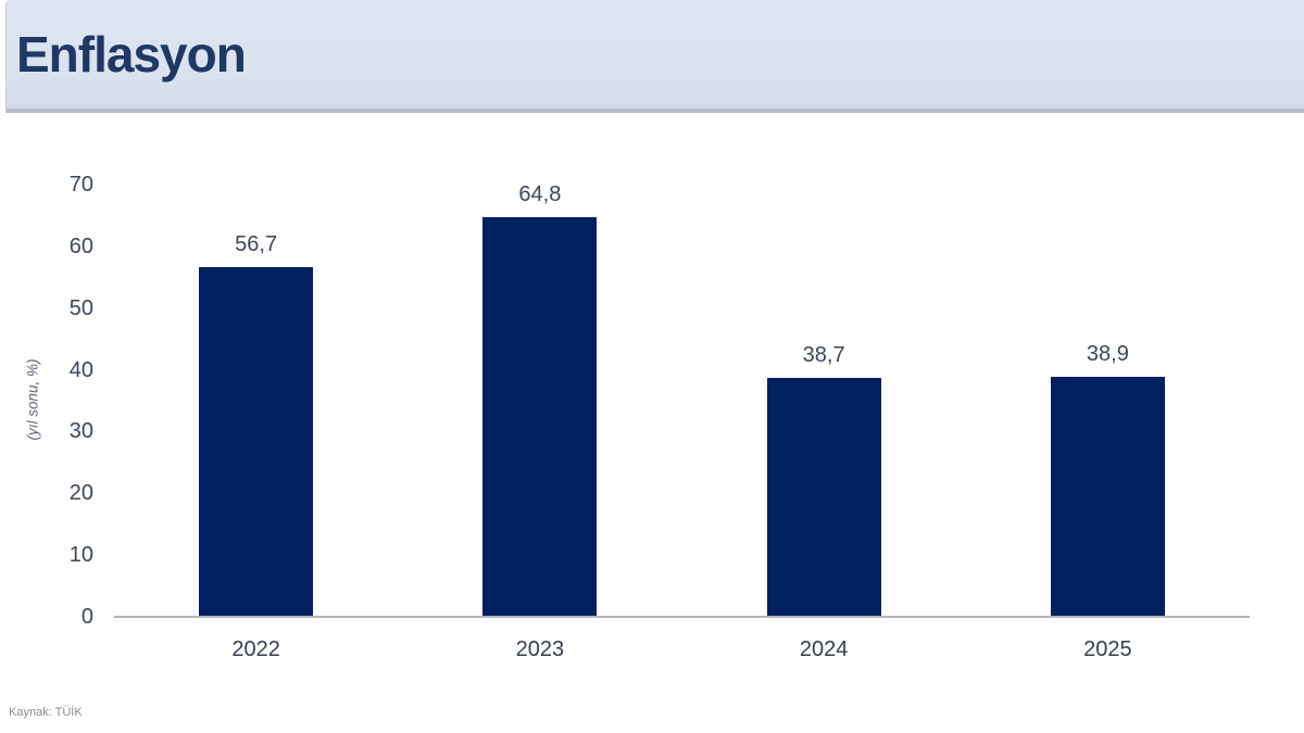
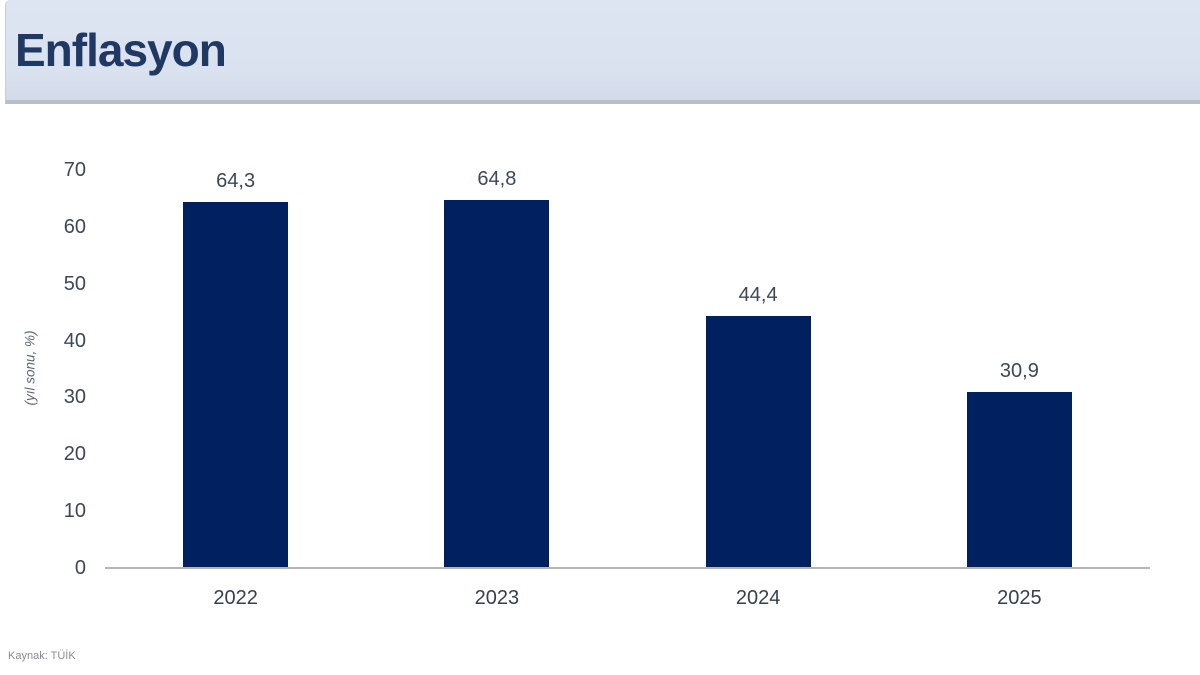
2022: 56,7 -> 64,3
2024: 38,7 -> 44,4
2025: 38,9 -> 30,9
